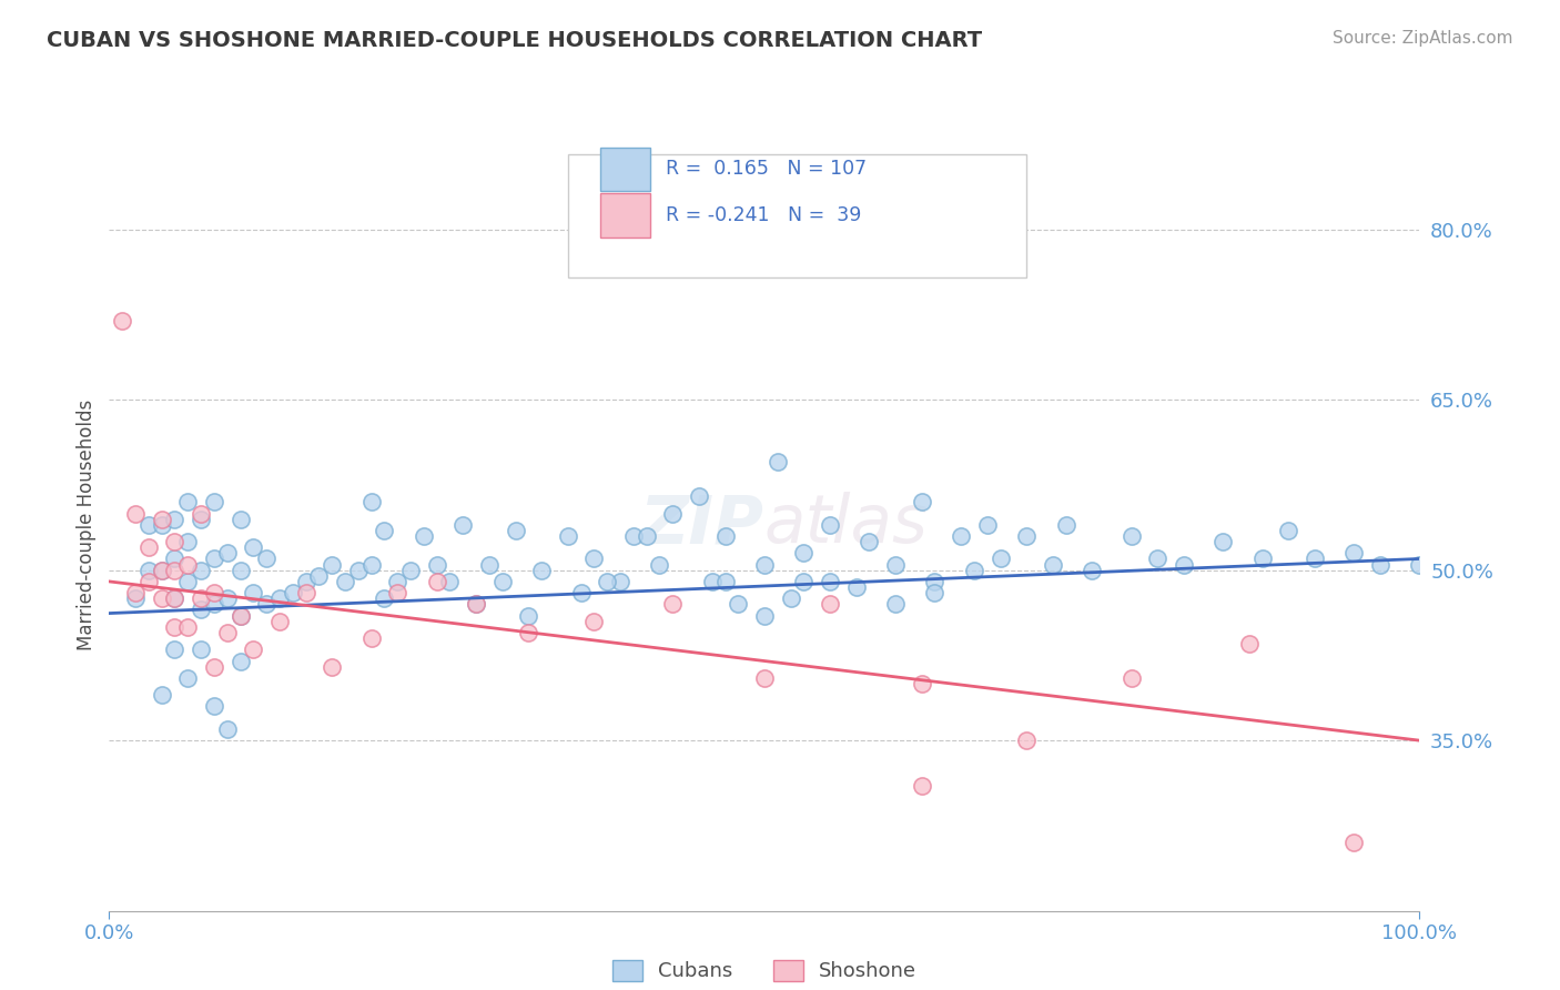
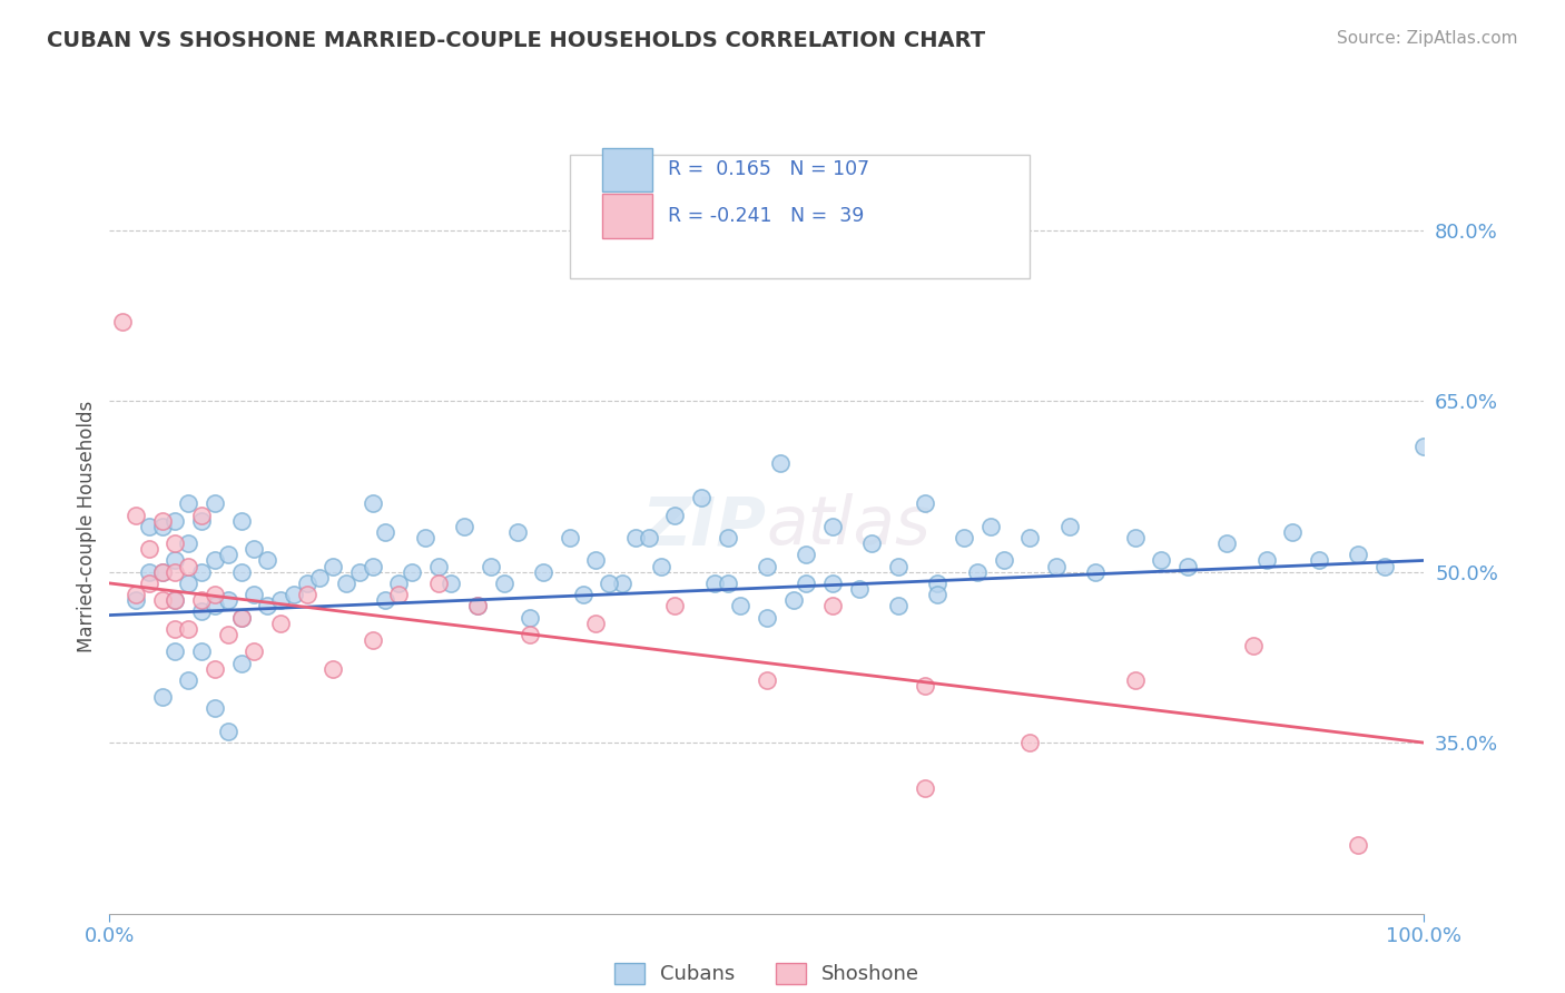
Cubans/100.0%: 50.5% -> 61.0%
